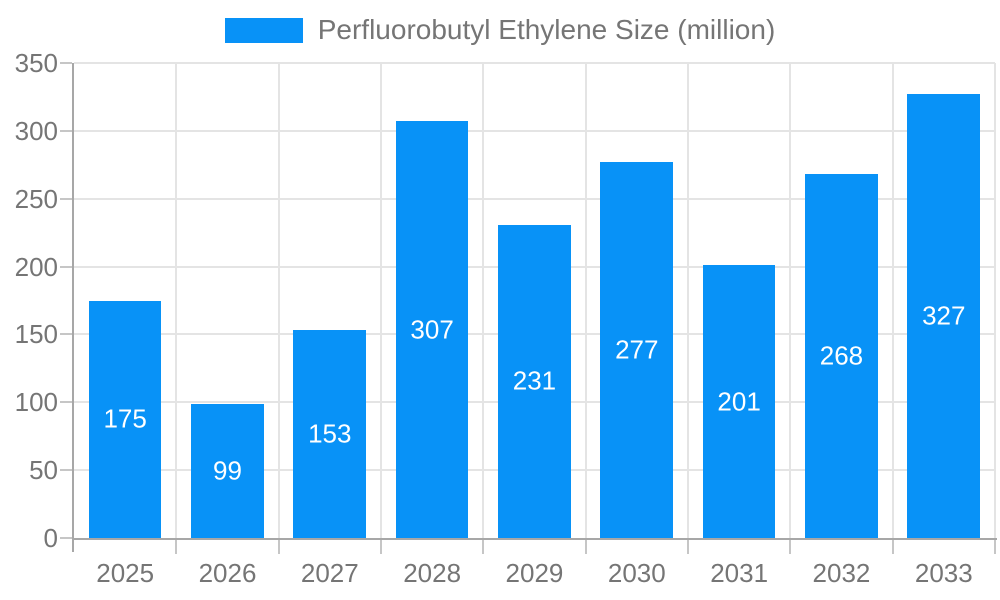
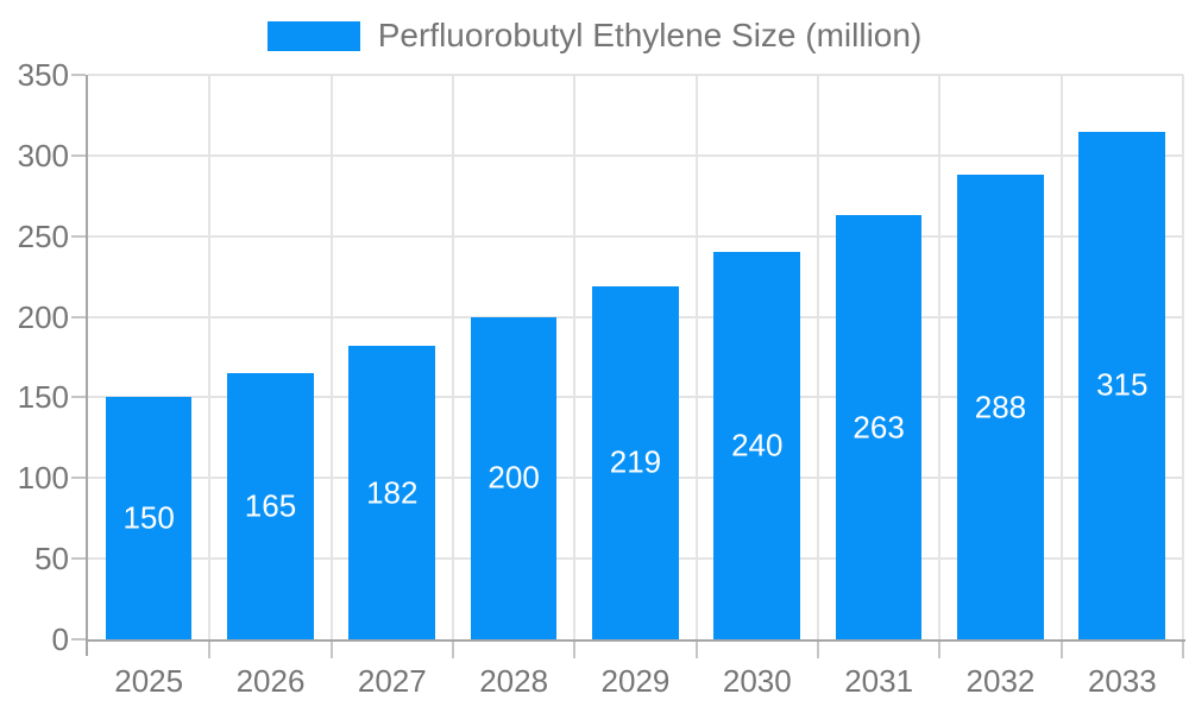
2025: 175 -> 150
2026: 99 -> 165
2027: 153 -> 182
2028: 307 -> 200
2029: 231 -> 219
2030: 277 -> 240
2031: 201 -> 263
2032: 268 -> 288
2033: 327 -> 315
